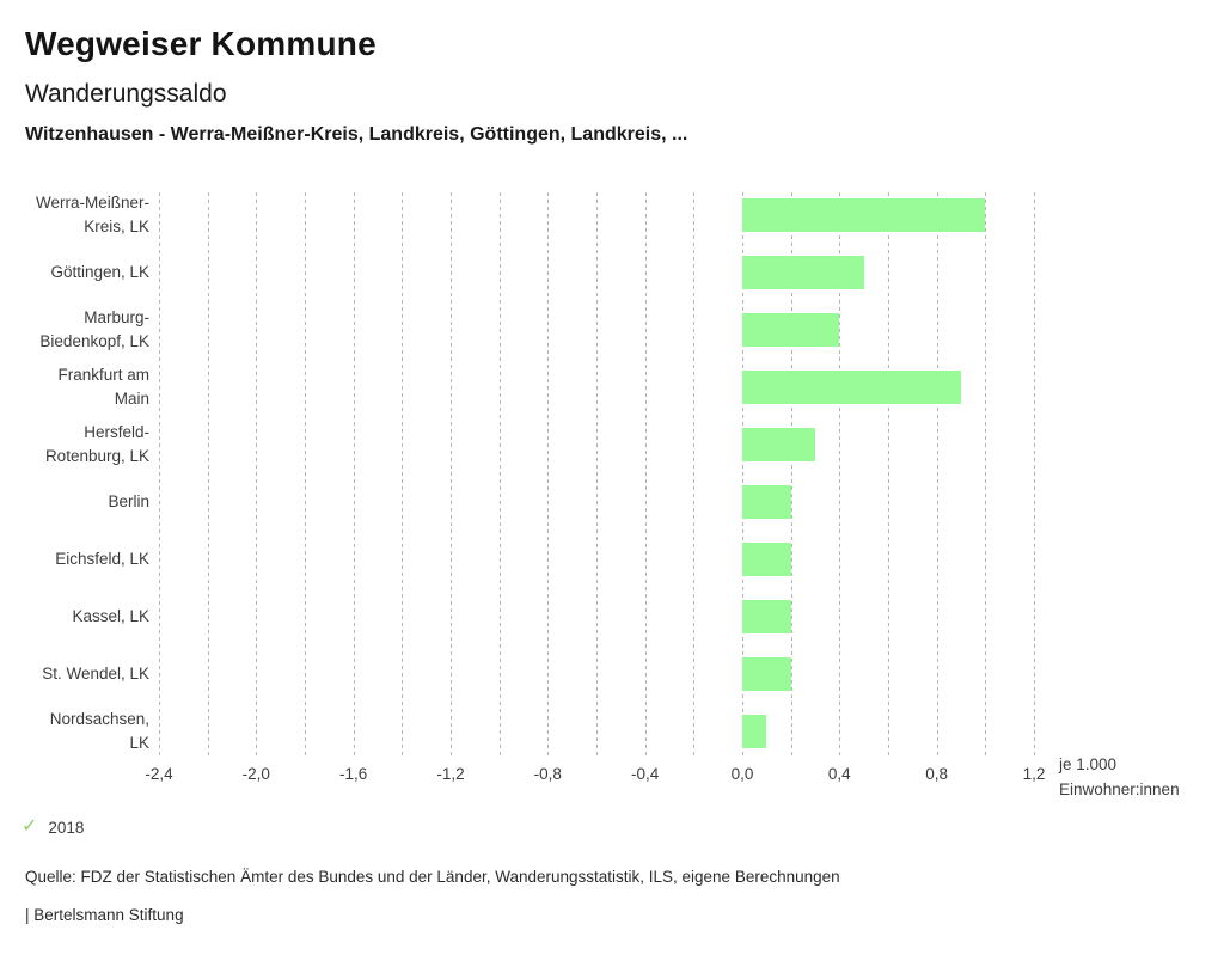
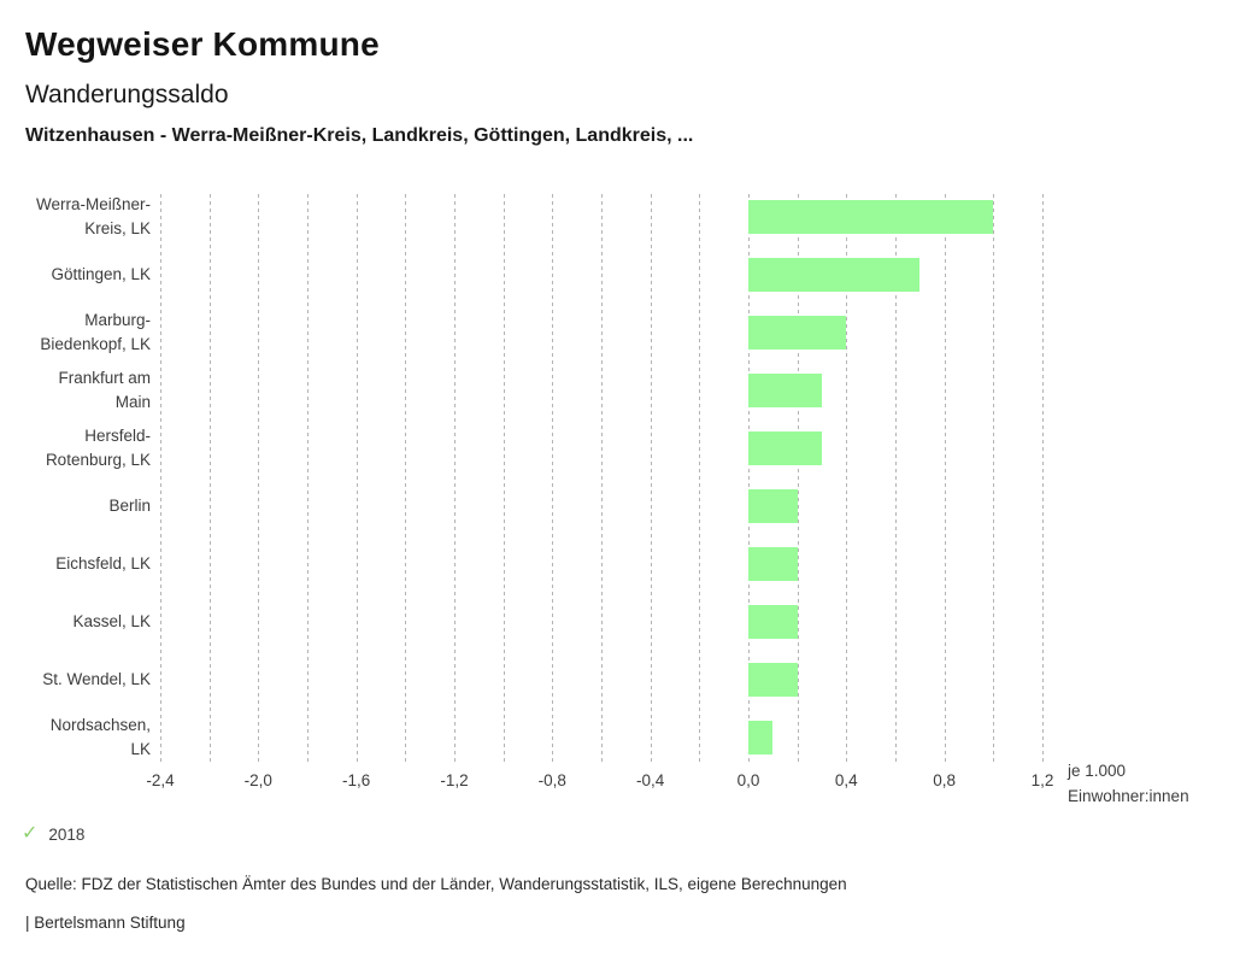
Göttingen, LK: 0,5 -> 0,7
Frankfurt am Main: 0,9 -> 0,3
